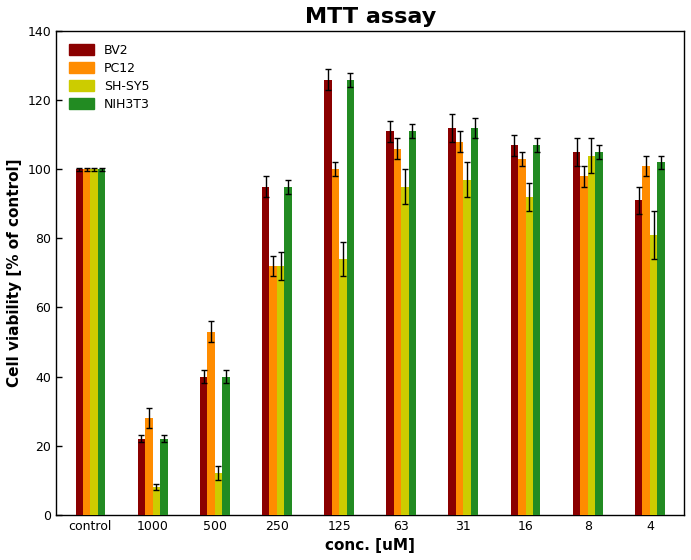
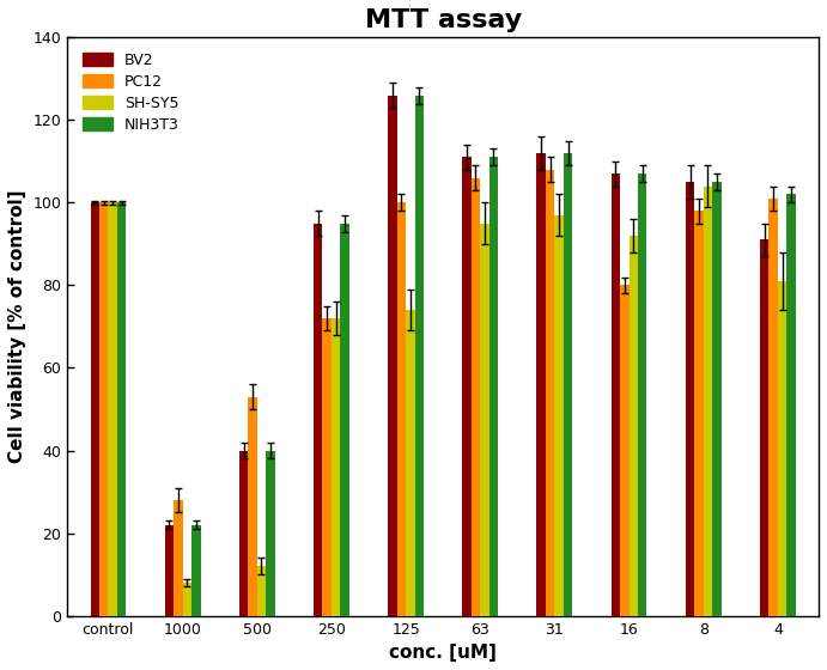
PC12/16: 103 -> 80
